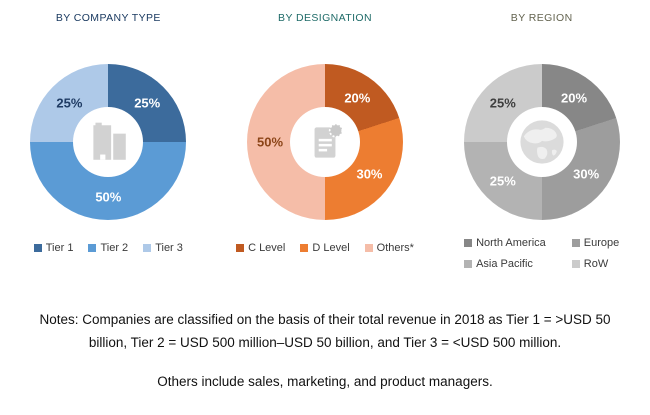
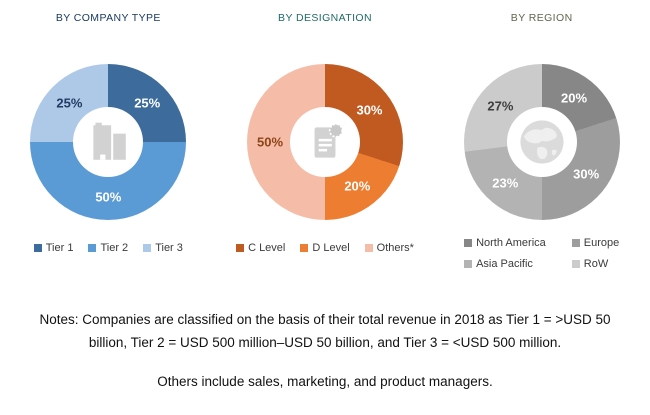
BY DESIGNATION/C Level: 20% -> 30%
BY DESIGNATION/D Level: 30% -> 20%
BY REGION/Asia Pacific: 25% -> 23%
BY REGION/RoW: 25% -> 27%
